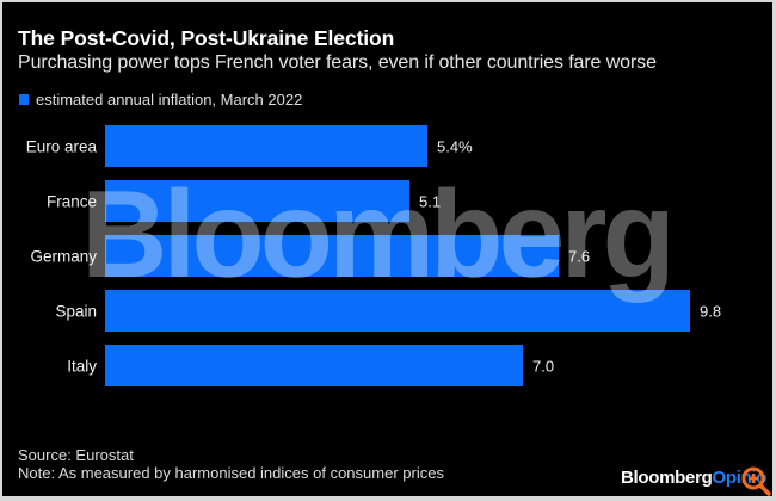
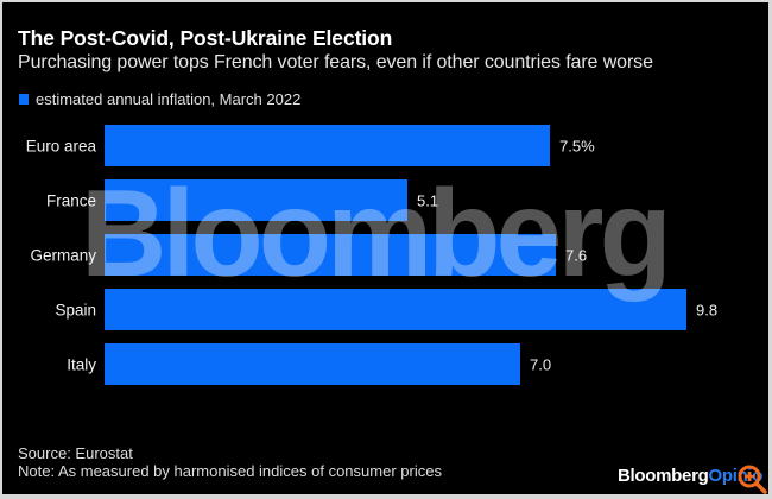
Euro area: 5.4% -> 7.5%
